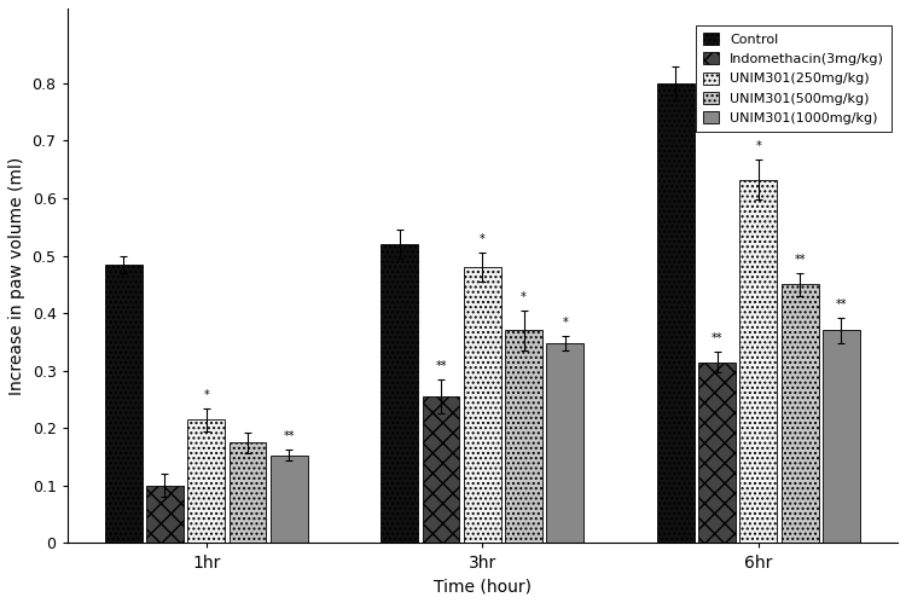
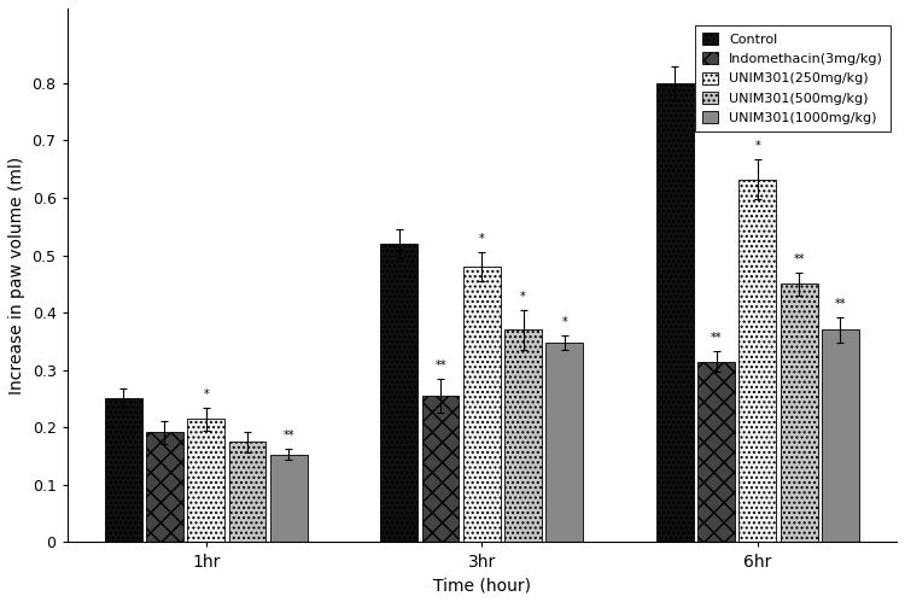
Control/1hr: 0.485 -> 0.252
Indomethacin(3mg/kg)/1hr: 0.100 -> 0.192
